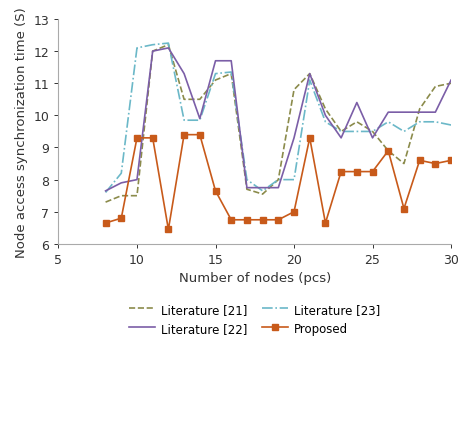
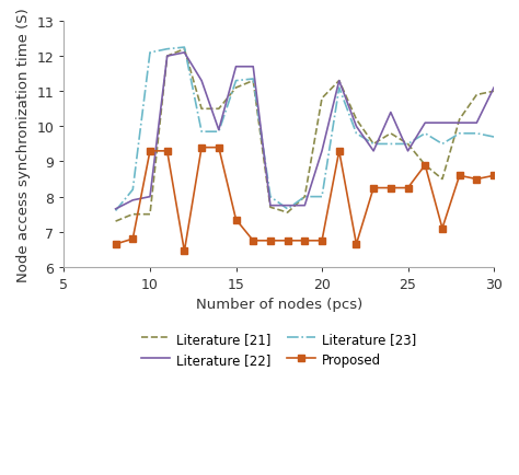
Proposed/15: 7.65 -> 7.35
Proposed/20: 7.00 -> 6.75
